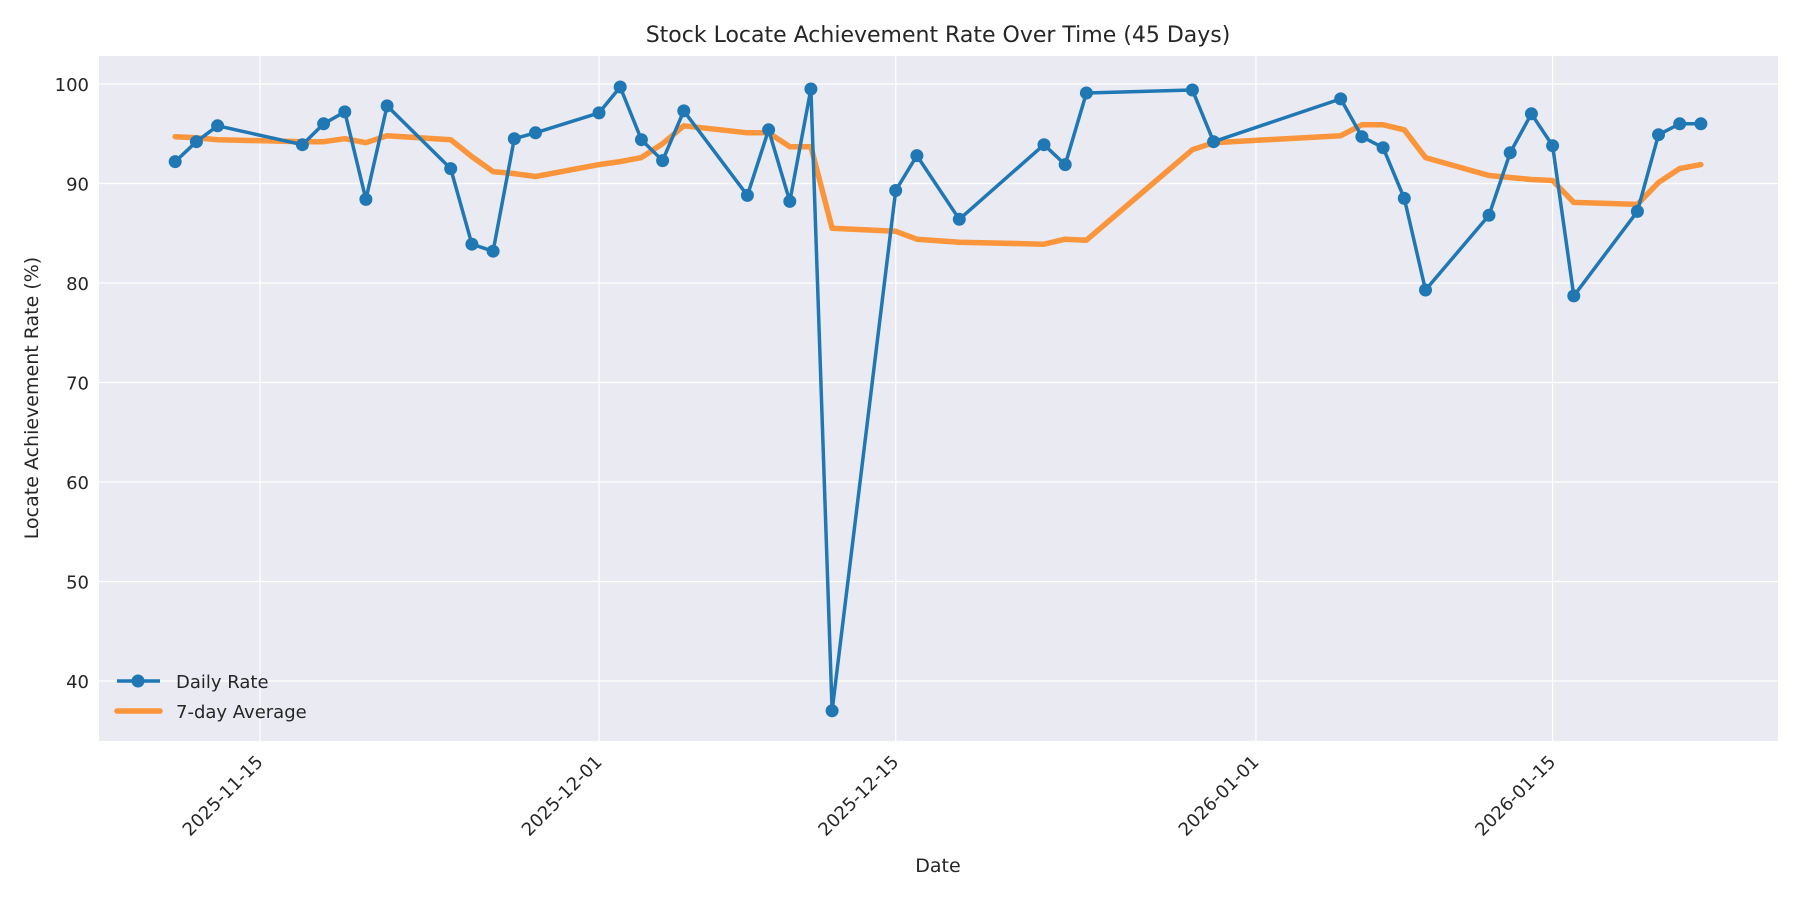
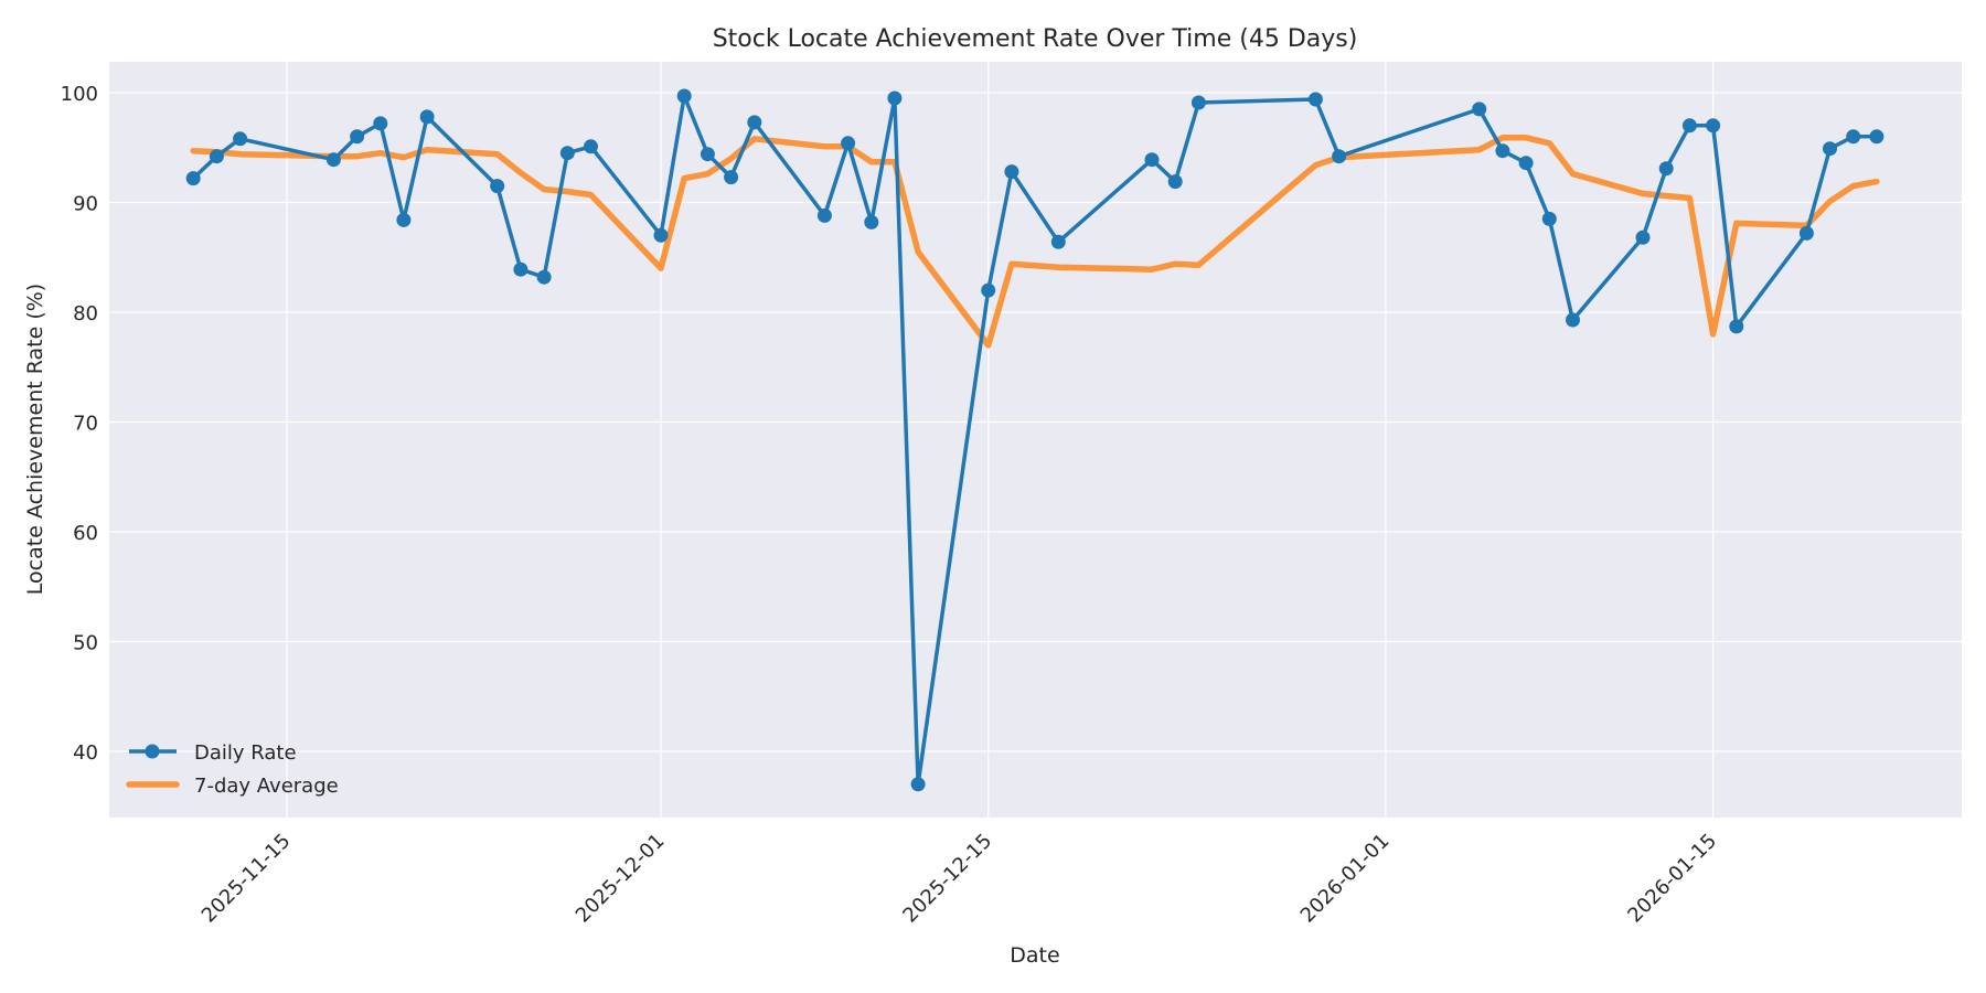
Daily Rate/2025-12-01: 97 -> 87
7-day Average/2025-12-01: 92 -> 84
Daily Rate/2025-12-15: 89 -> 82
7-day Average/2025-12-15: 85 -> 77
Daily Rate/2026-01-15: 94 -> 97
7-day Average/2026-01-15: 90 -> 78
